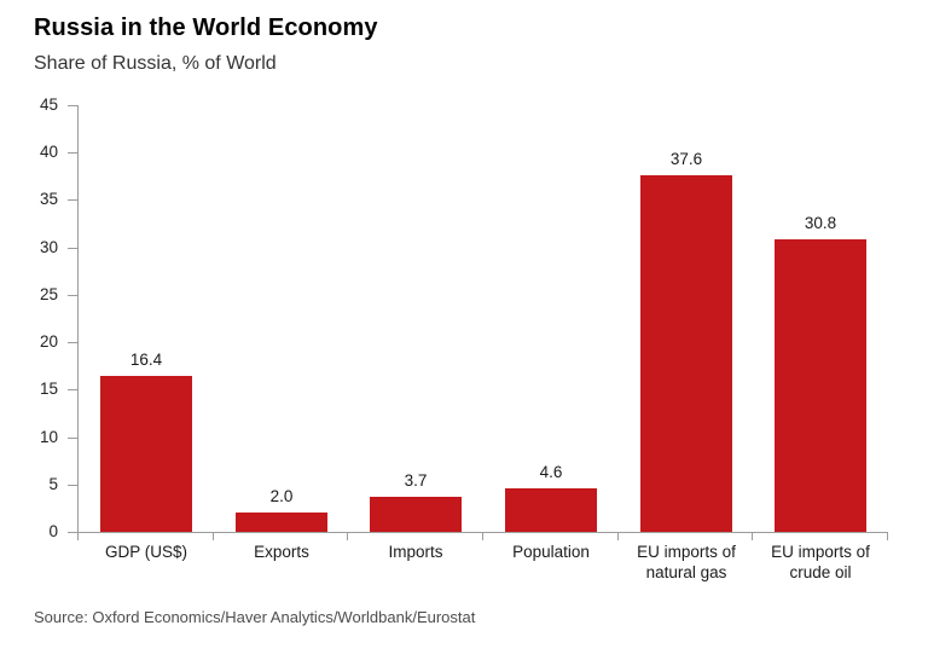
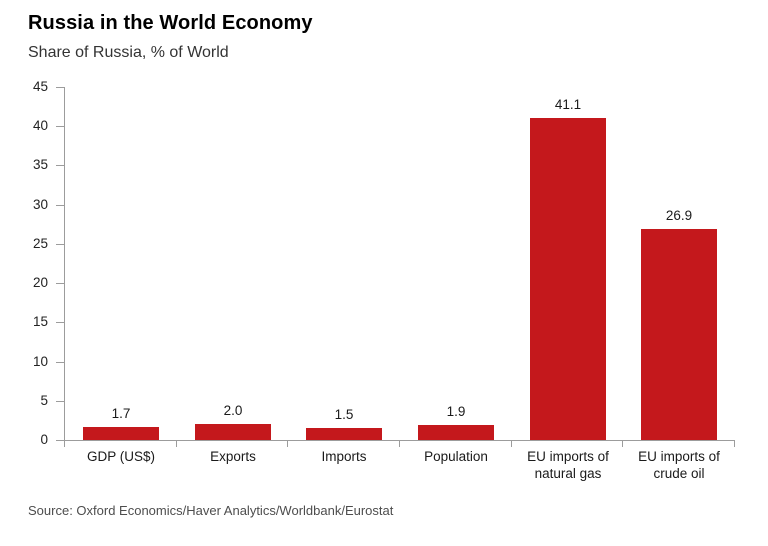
GDP (US$): 16.4 -> 1.7
Imports: 3.7 -> 1.5
Population: 4.6 -> 1.9
EU imports of natural gas: 37.6 -> 41.1
EU imports of crude oil: 30.8 -> 26.9
